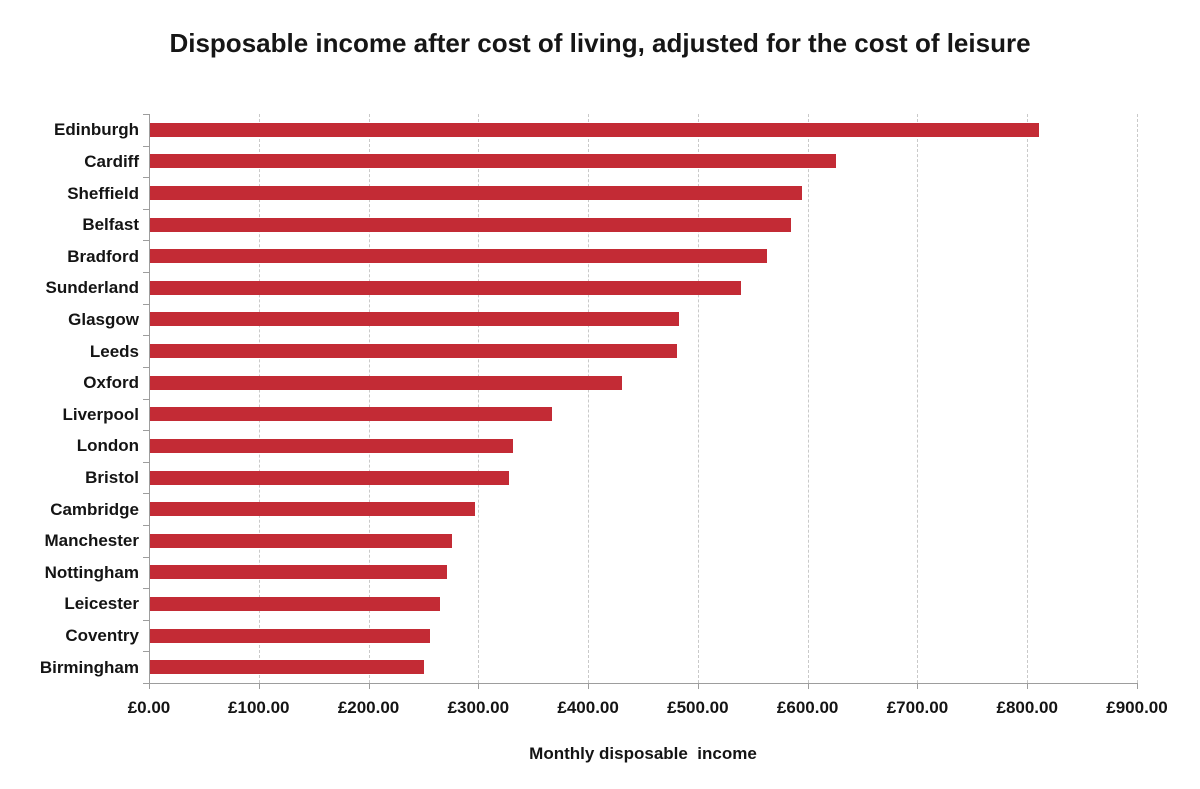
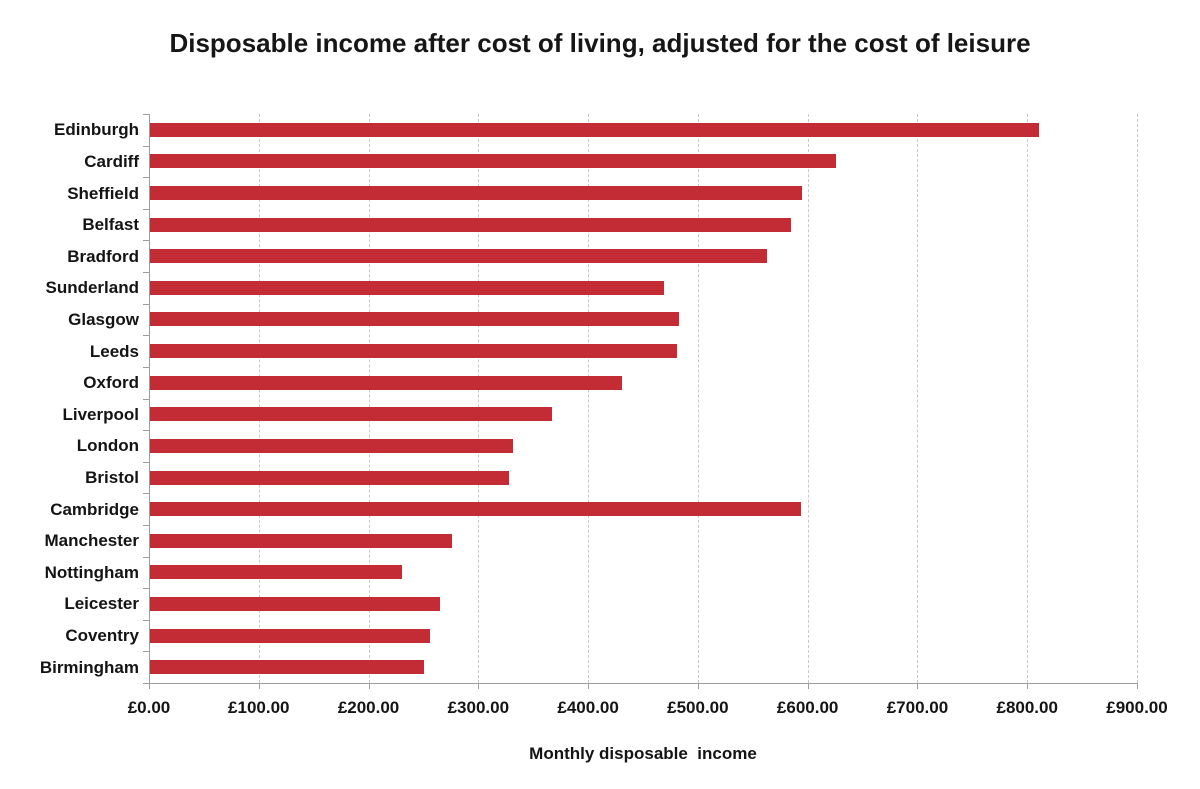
Sunderland: £538 -> £468
Cambridge: £296 -> £593
Nottingham: £271 -> £230
